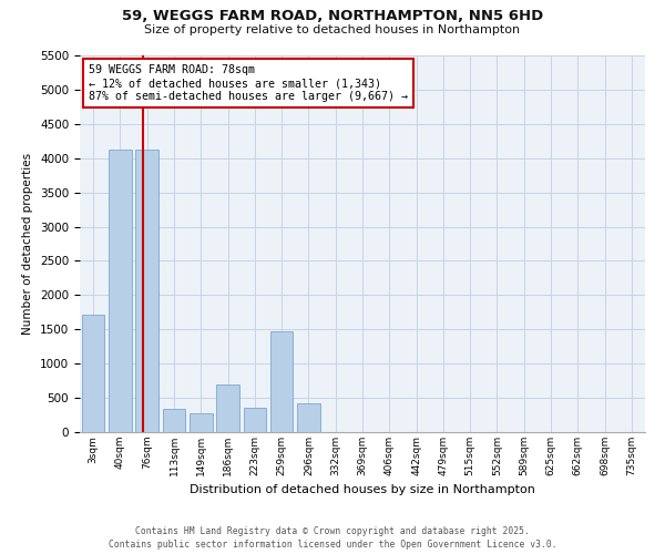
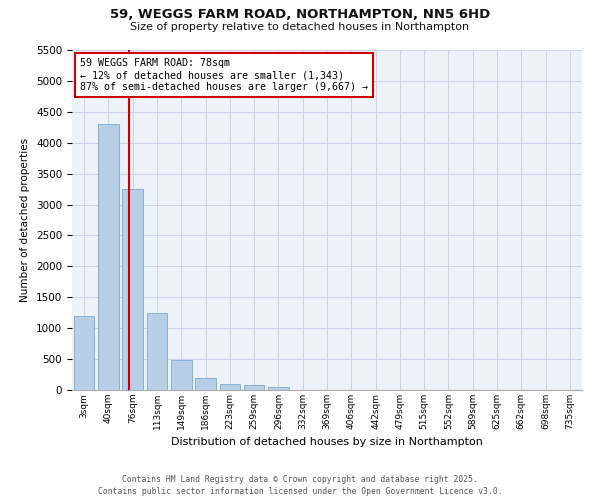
3sqm: 1720 -> 1200
40sqm: 4120 -> 4300
76sqm: 4120 -> 3250
113sqm: 340 -> 1250
149sqm: 280 -> 490
186sqm: 700 -> 200
223sqm: 360 -> 100
259sqm: 1480 -> 80
296sqm: 420 -> 40
